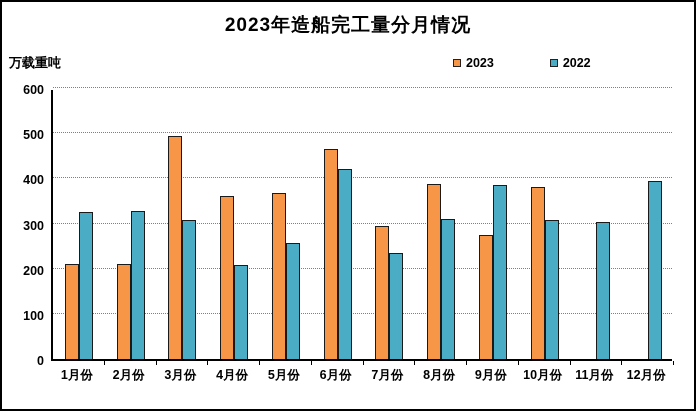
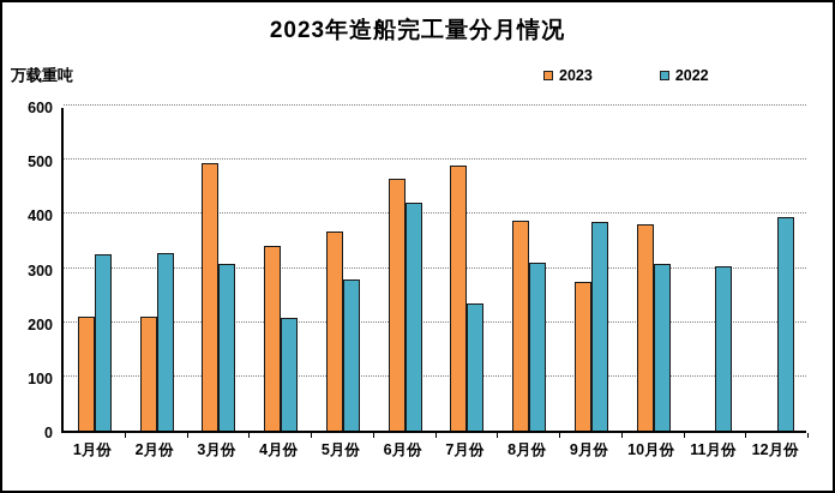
2023/4月份: 360 -> 340
2022/5月份: 260 -> 280
2023/7月份: 300 -> 490
